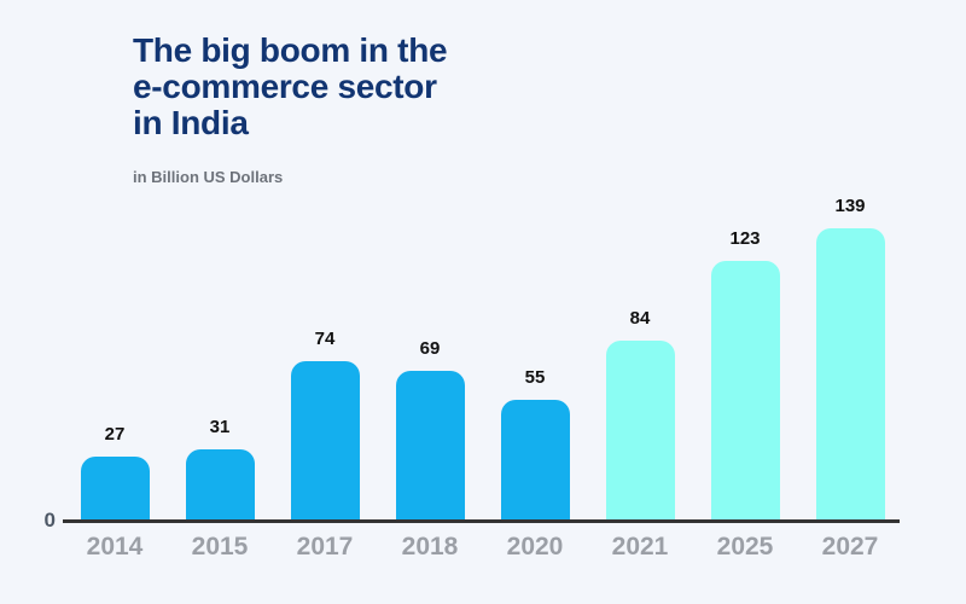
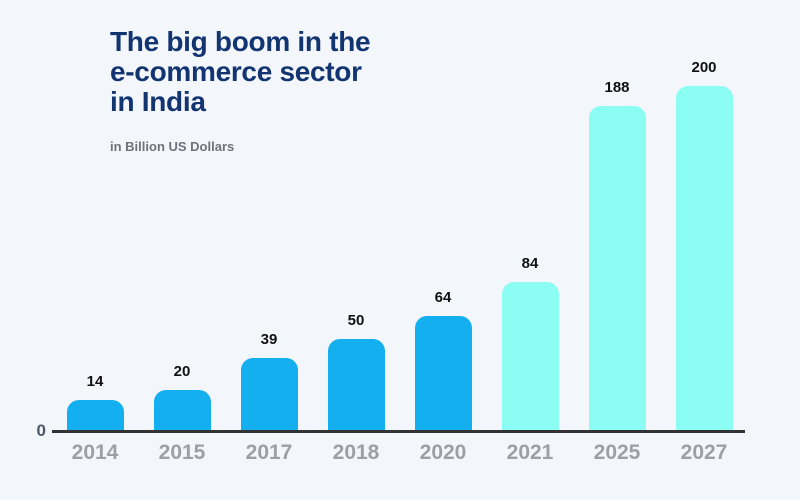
2014: 27 -> 14
2015: 31 -> 20
2017: 74 -> 39
2018: 69 -> 50
2020: 55 -> 64
2025: 123 -> 188
2027: 139 -> 200
